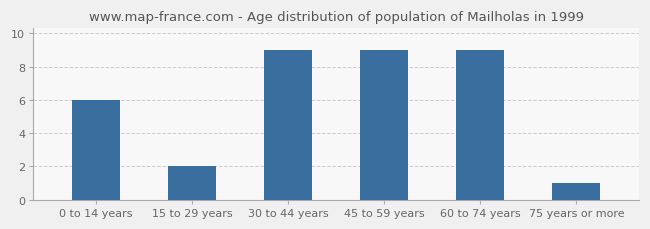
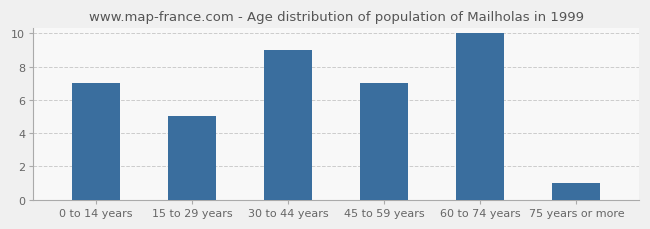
0 to 14 years: 6 -> 7
15 to 29 years: 2 -> 5
45 to 59 years: 9 -> 7
60 to 74 years: 9 -> 10
